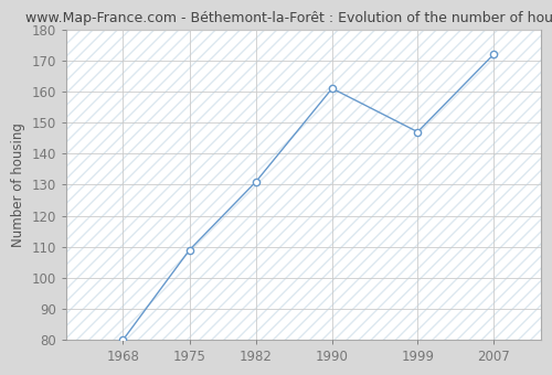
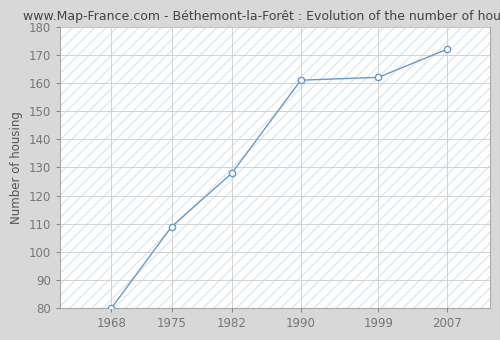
1982: 131 -> 128
1999: 147 -> 162
